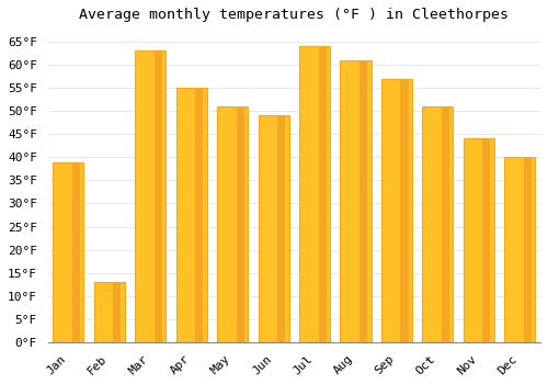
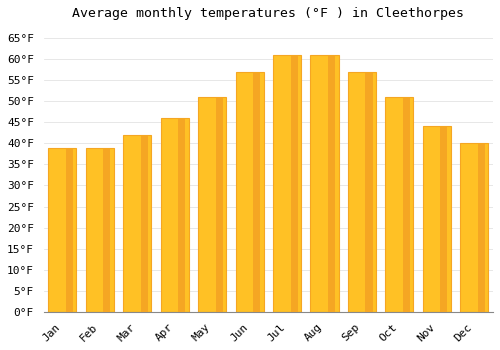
Feb: 13°F -> 39°F
Mar: 63°F -> 42°F
Apr: 55°F -> 46°F
Jun: 49°F -> 57°F
Jul: 64°F -> 61°F
